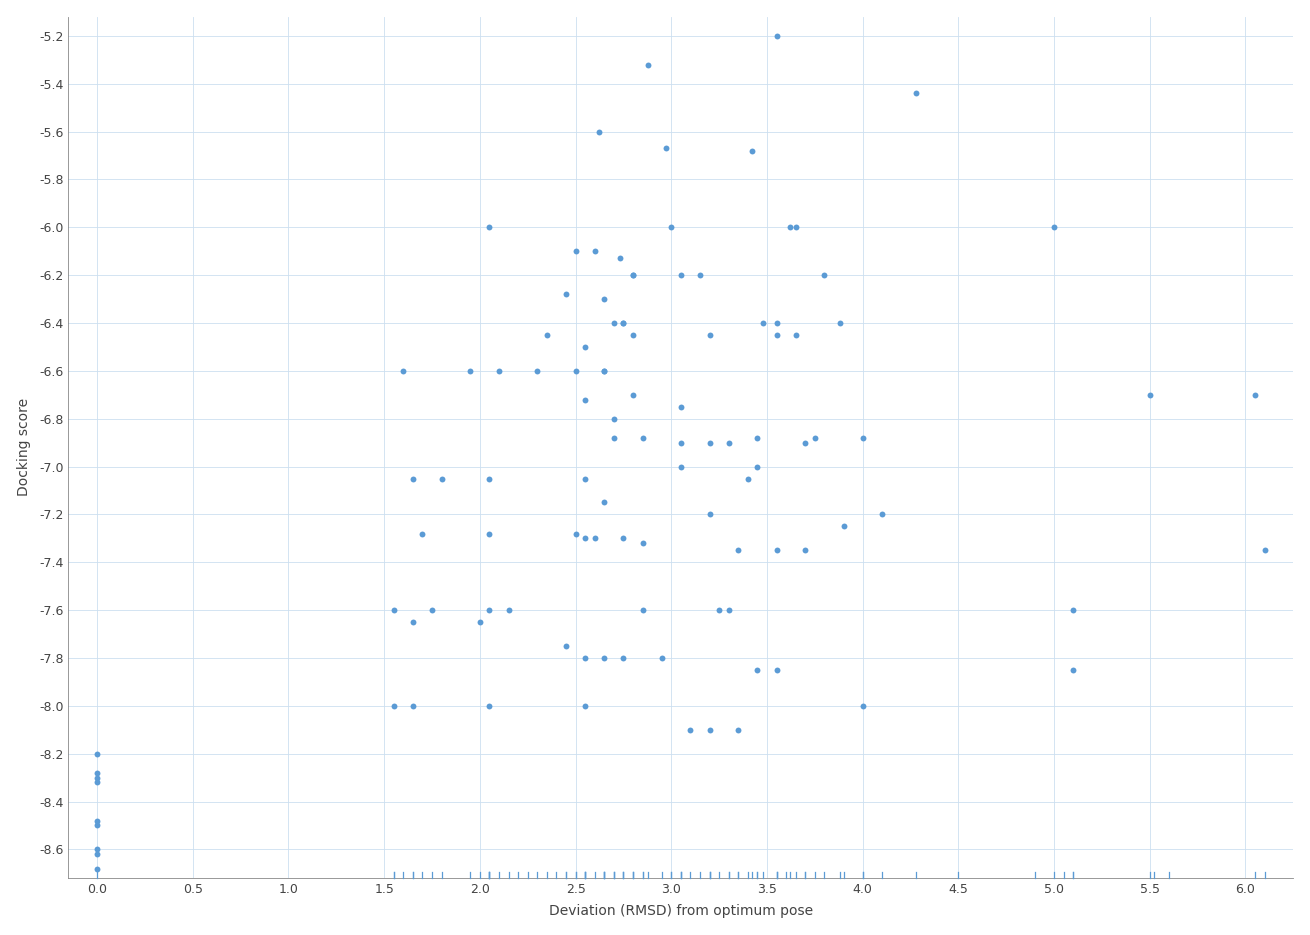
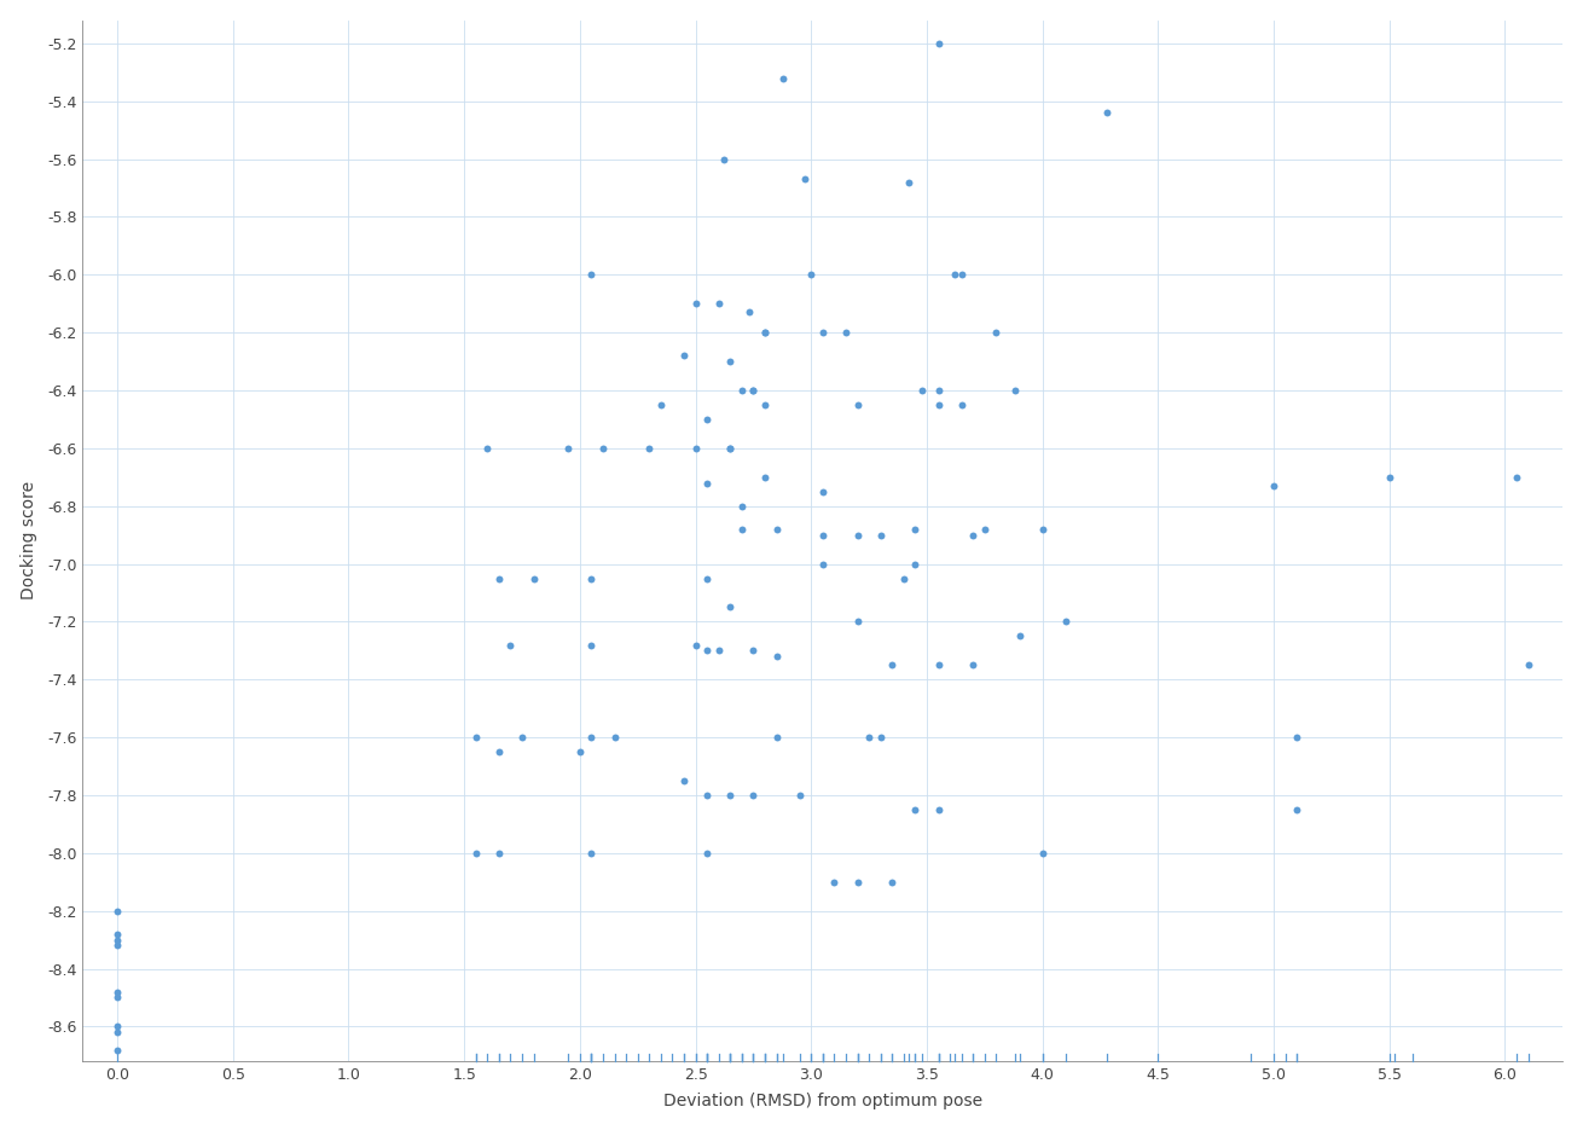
5.0: -6.00 -> -6.73
